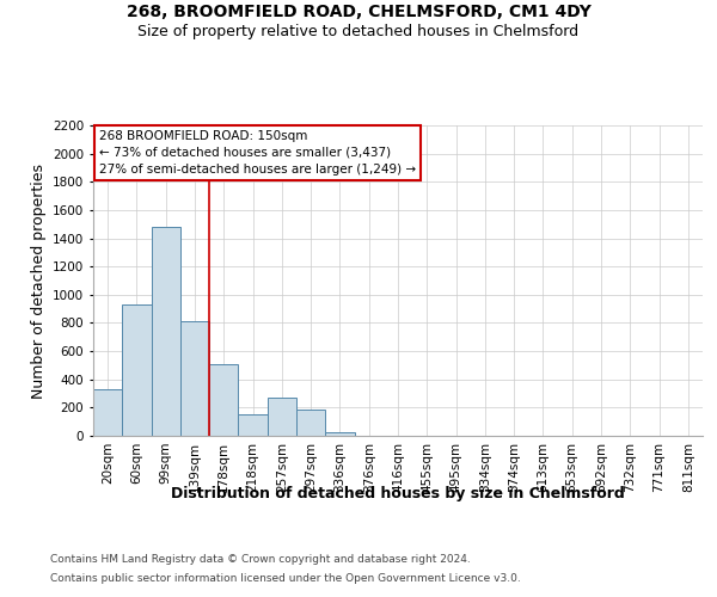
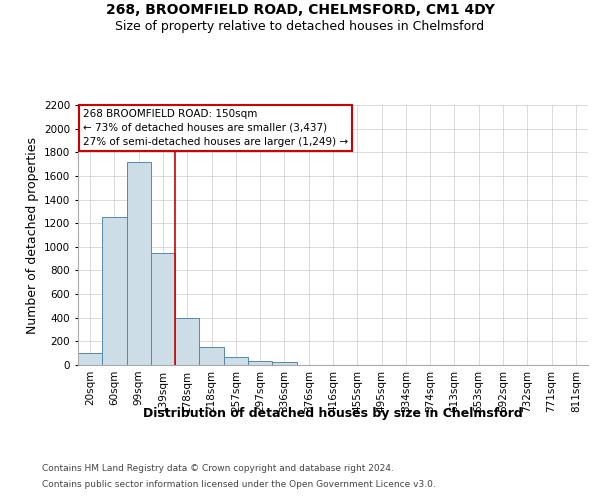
20sqm: 330 -> 100
60sqm: 930 -> 1250
99sqm: 1480 -> 1720
139sqm: 810 -> 950
178sqm: 510 -> 400
257sqm: 270 -> 60
297sqm: 190 -> 40
